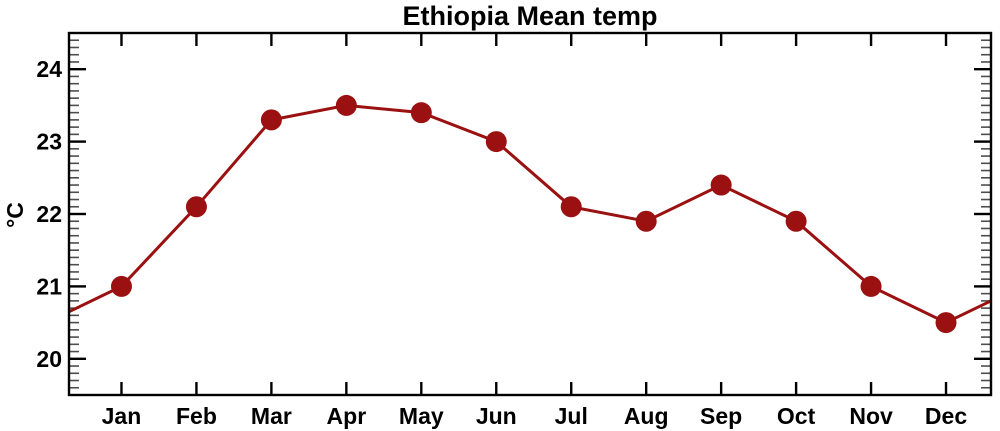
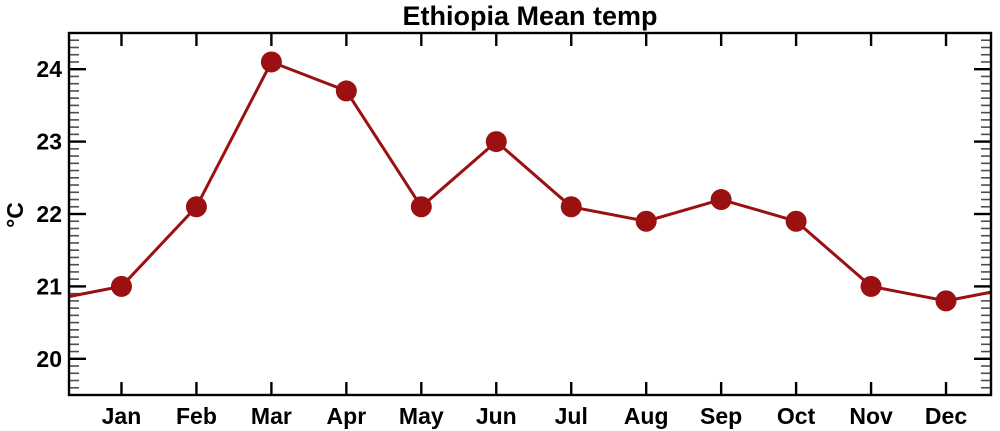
Mar: 23.3 -> 24.1
Apr: 23.5 -> 23.7
May: 23.4 -> 22.1
Sep: 22.4 -> 22.2
Dec: 20.5 -> 20.8
